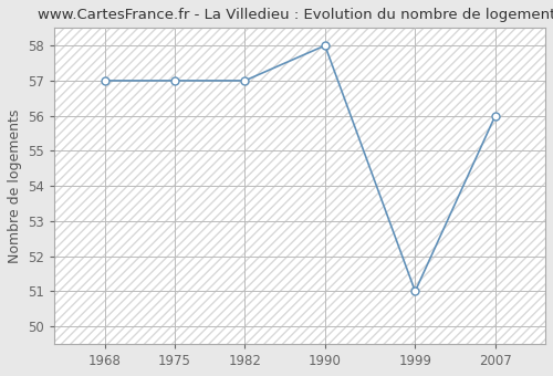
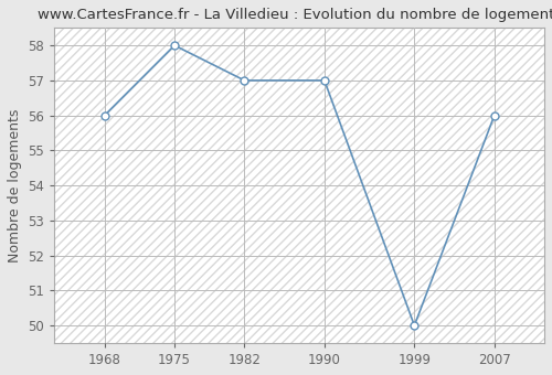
1968: 57 -> 56
1975: 57 -> 58
1990: 58 -> 57
1999: 51 -> 50
